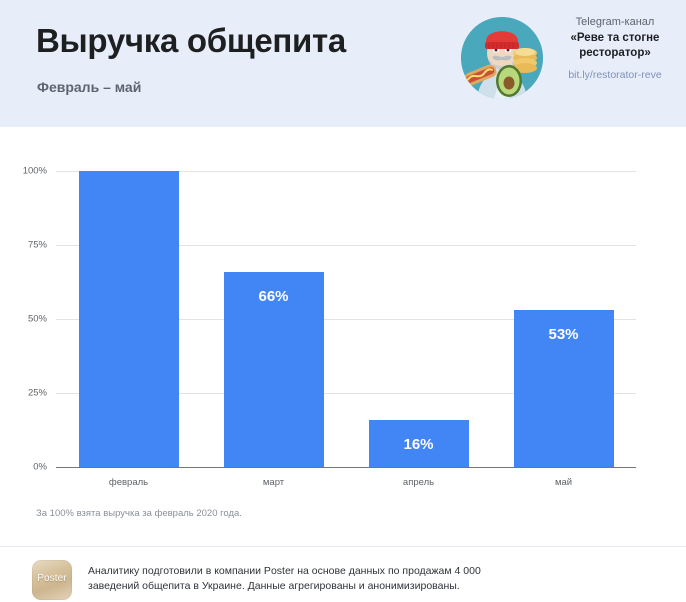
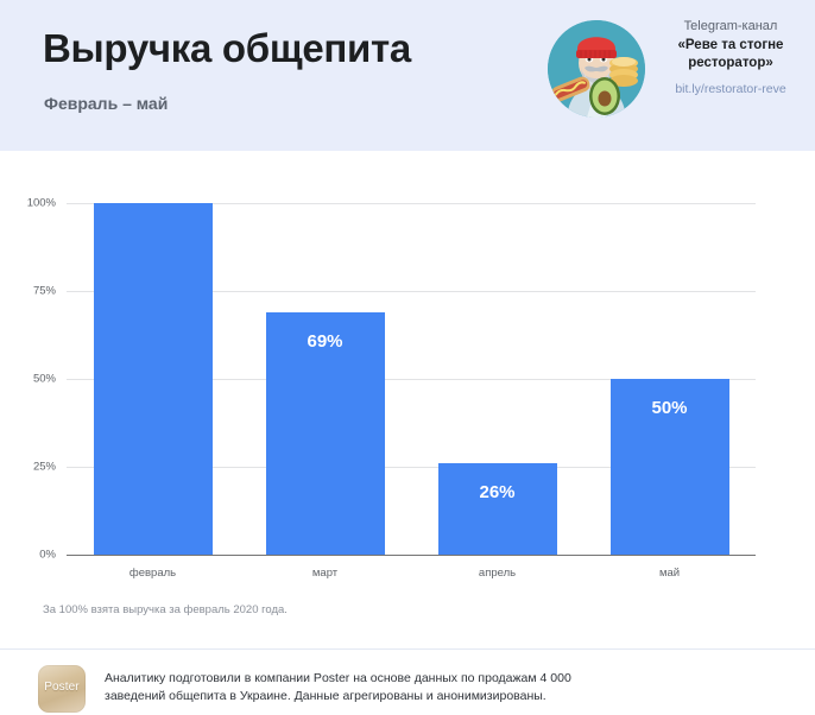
март: 66% -> 69%
апрель: 16% -> 26%
май: 53% -> 50%
